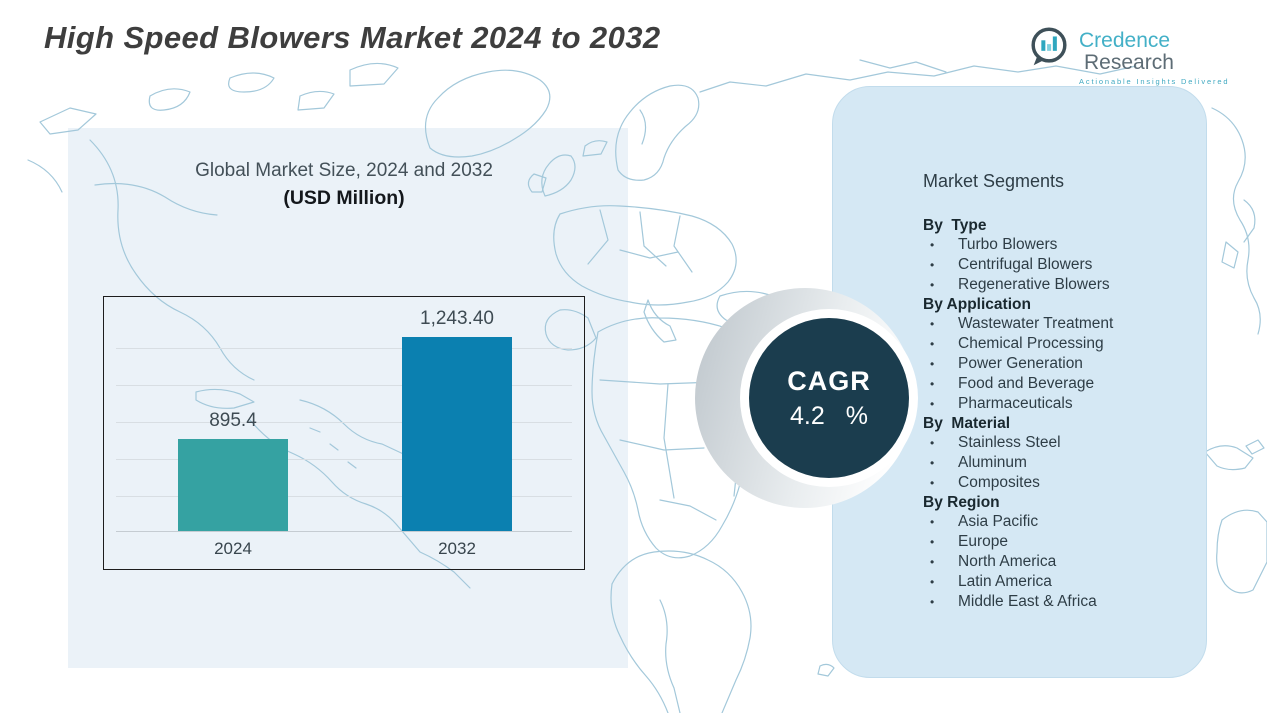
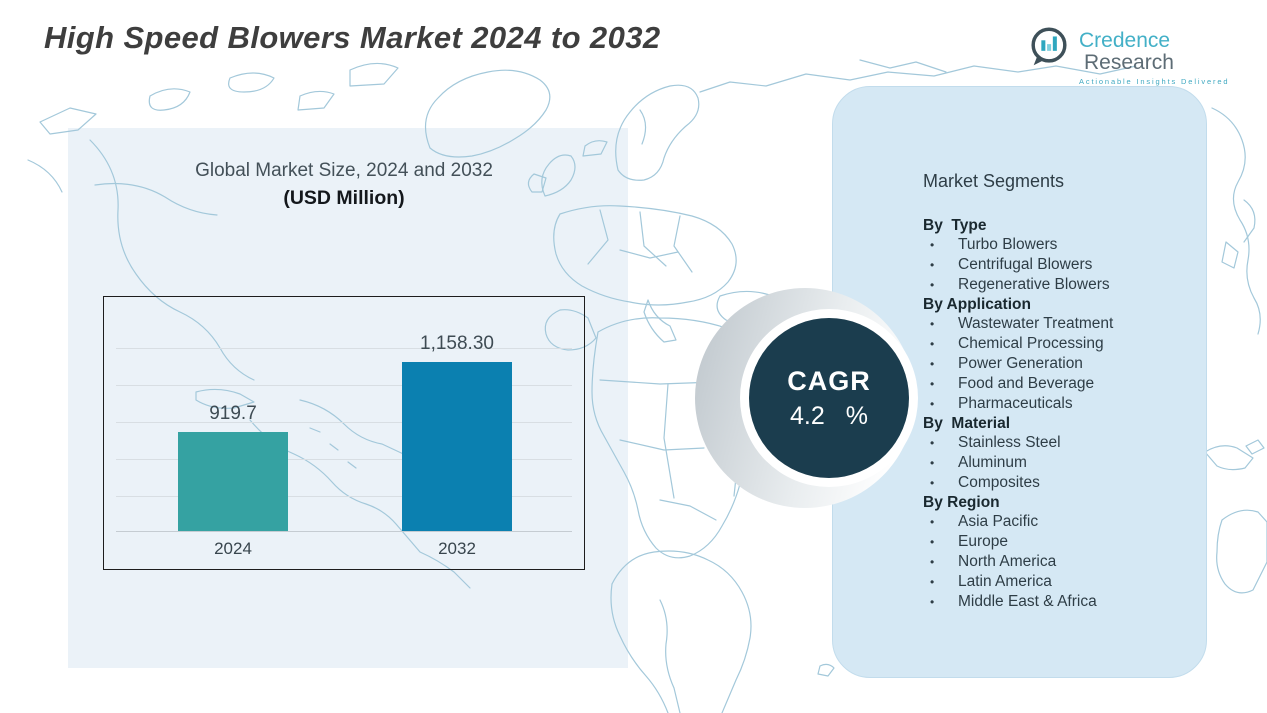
2024: 895.4 -> 919.7
2032: 1,243.40 -> 1,158.30
